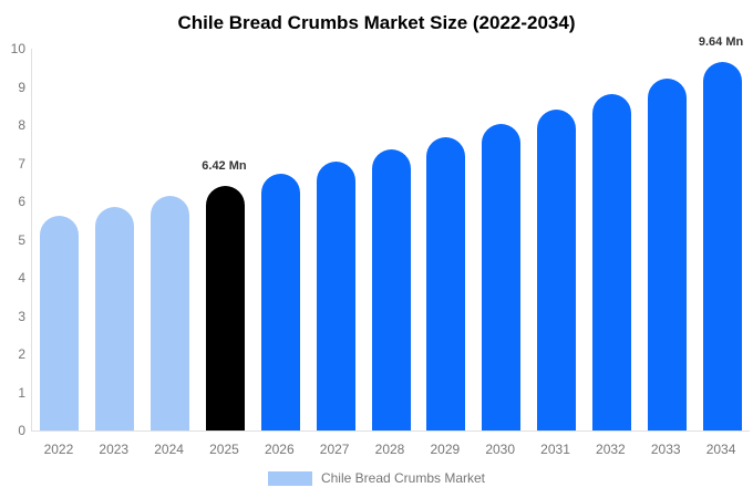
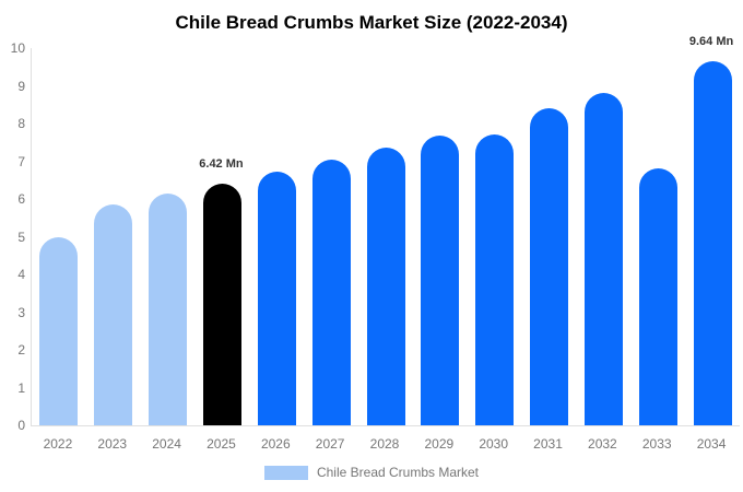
2022: 5.6 -> 5.0
2030: 8.0 -> 7.7
2033: 9.2 -> 6.8
